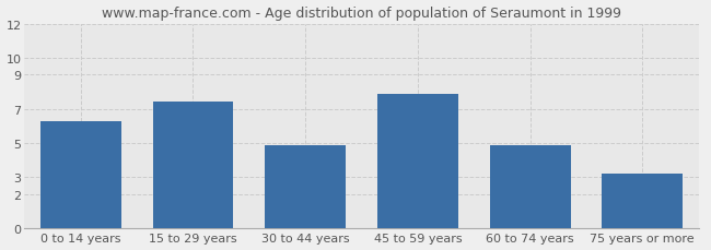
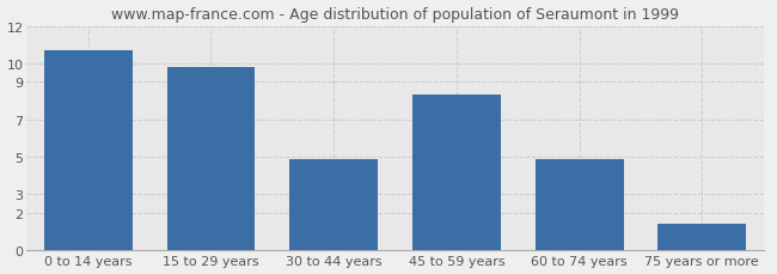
0 to 14 years: 6.3 -> 10.7
15 to 29 years: 7.4 -> 9.8
45 to 59 years: 7.9 -> 8.3
75 years or more: 3.2 -> 1.4
